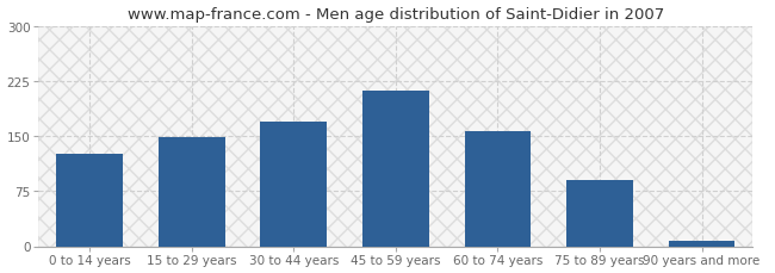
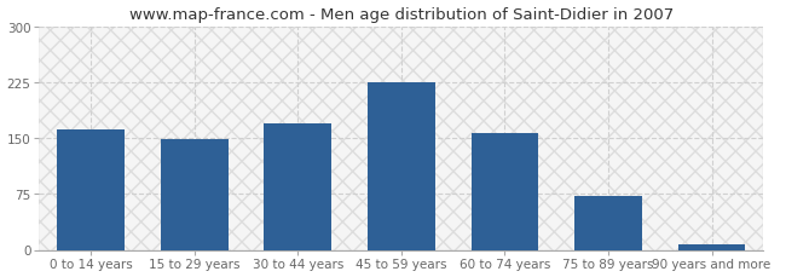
0 to 14 years: 126 -> 162
45 to 59 years: 212 -> 225
75 to 89 years: 90 -> 72
